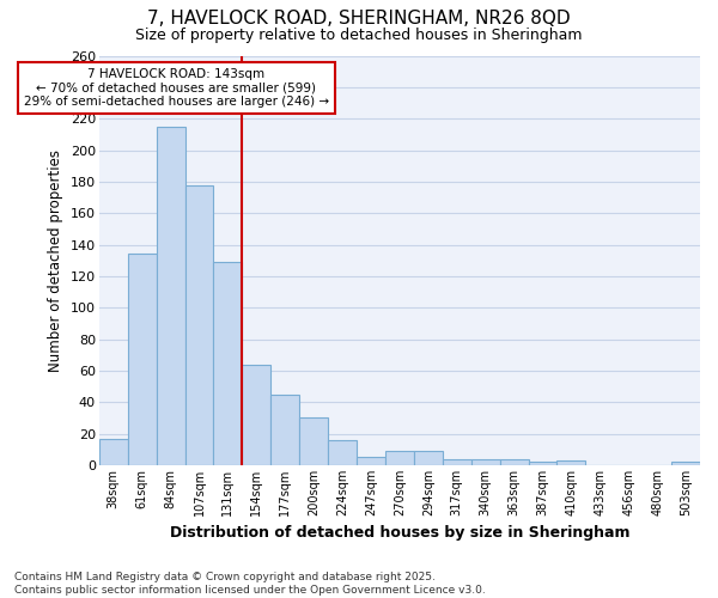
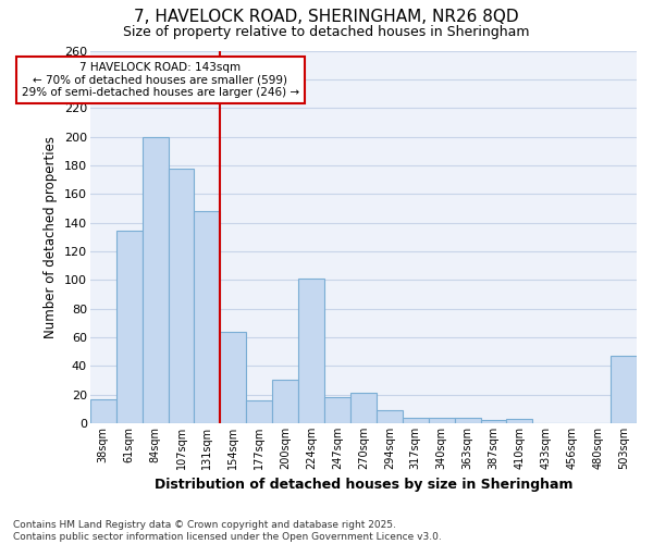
84sqm: 215 -> 200
131sqm: 129 -> 148
177sqm: 45 -> 16
224sqm: 16 -> 101
247sqm: 5 -> 18
270sqm: 9 -> 21
503sqm: 2 -> 47
